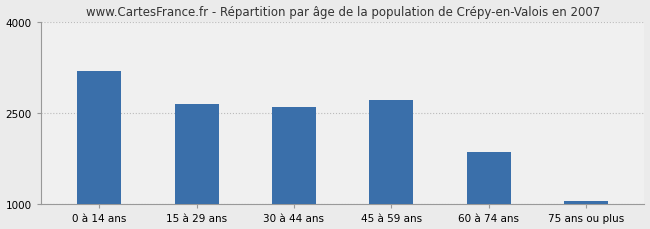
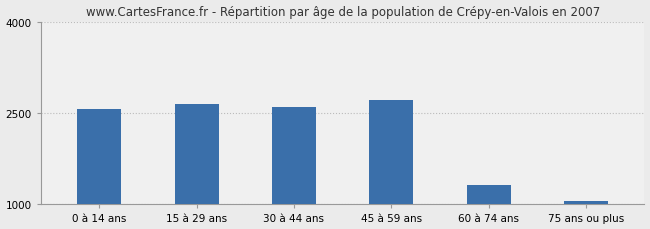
0 à 14 ans: 3180 -> 2560
60 à 74 ans: 1860 -> 1320
